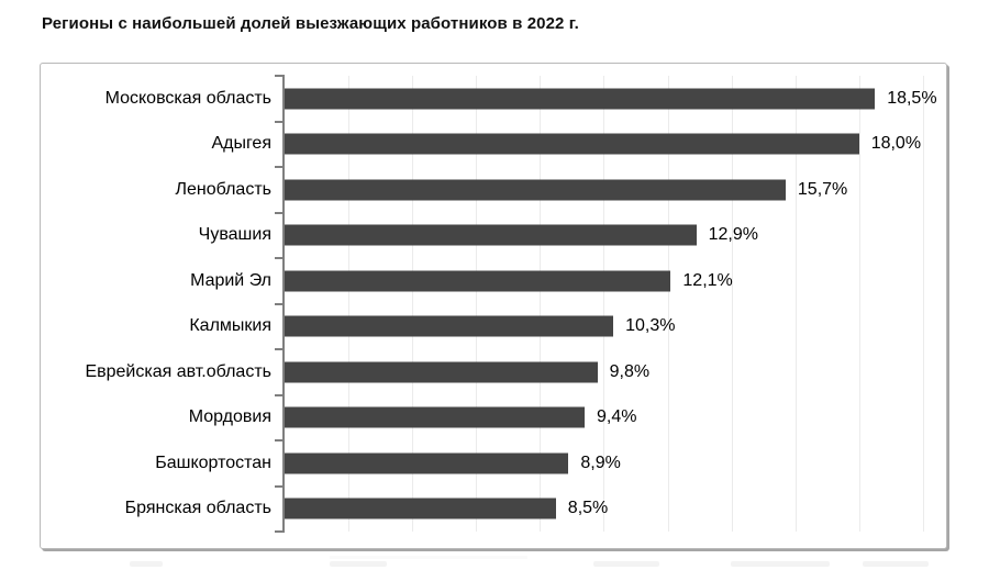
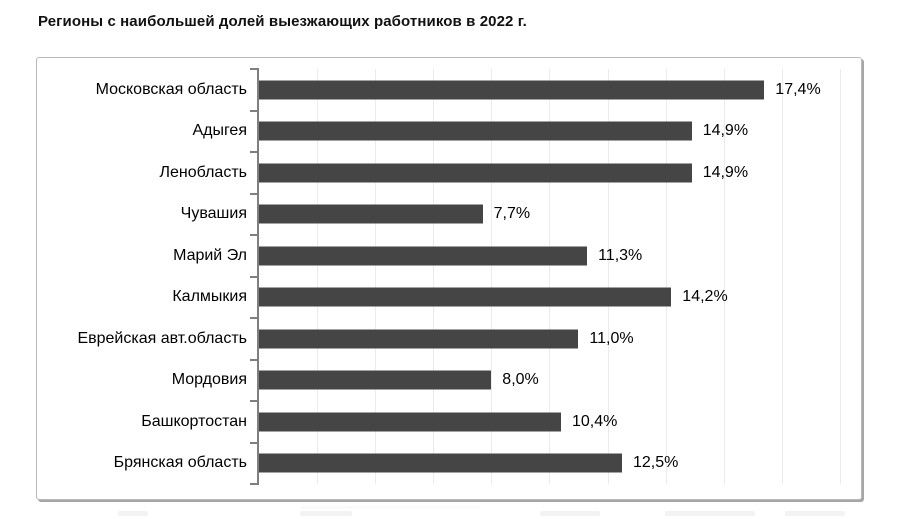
Московская область: 18,5% -> 17,4%
Адыгея: 18,0% -> 14,9%
Ленобласть: 15,7% -> 14,9%
Чувашия: 12,9% -> 7,7%
Марий Эл: 12,1% -> 11,3%
Калмыкия: 10,3% -> 14,2%
Еврейская авт.область: 9,8% -> 11,0%
Мордовия: 9,4% -> 8,0%
Башкортостан: 8,9% -> 10,4%
Брянская область: 8,5% -> 12,5%
